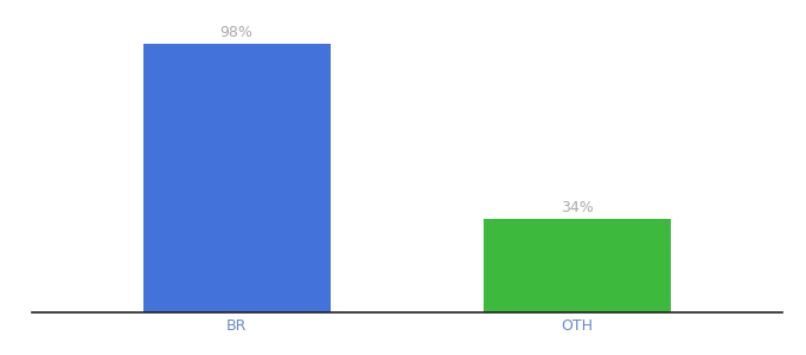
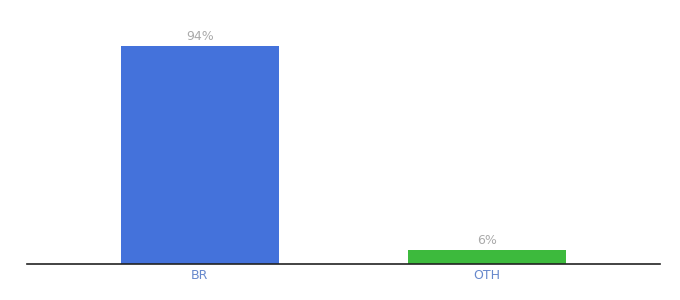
BR: 98% -> 94%
OTH: 34% -> 6%
